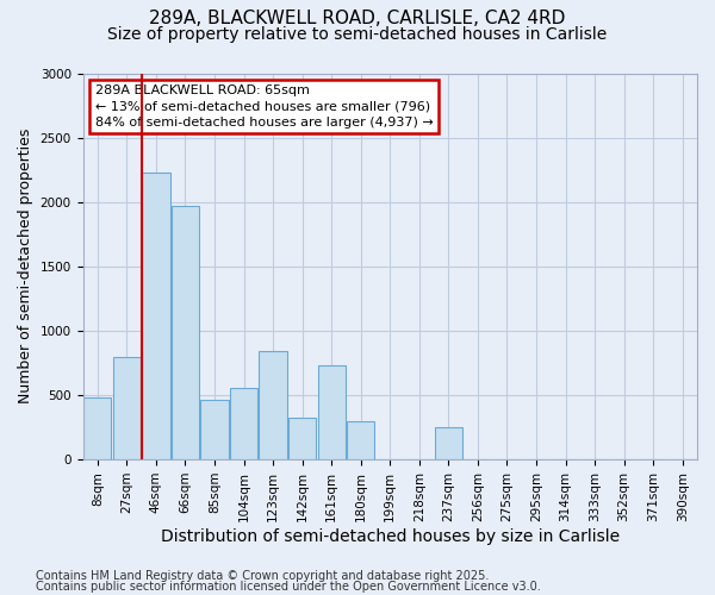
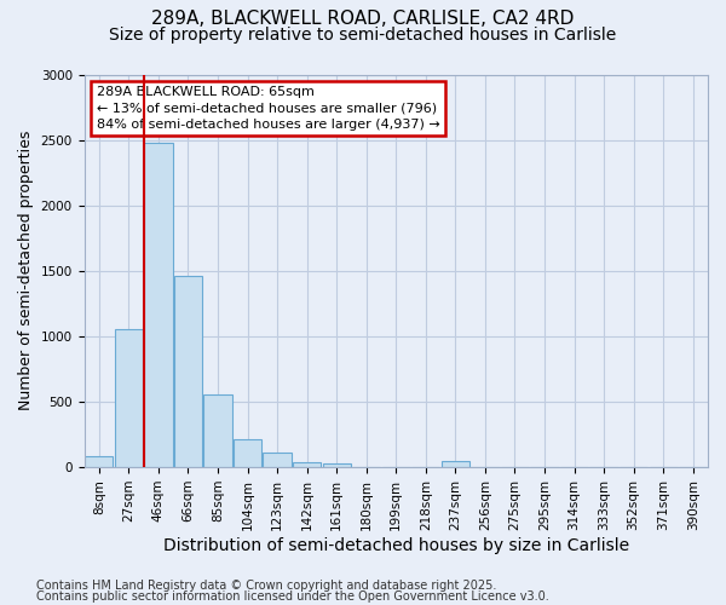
8sqm: 480 -> 80
27sqm: 800 -> 1050
46sqm: 2230 -> 2480
66sqm: 1970 -> 1460
85sqm: 460 -> 560
104sqm: 560 -> 210
123sqm: 840 -> 110
142sqm: 320 -> 40
161sqm: 730 -> 30
180sqm: 300 -> 0
237sqm: 250 -> 50
